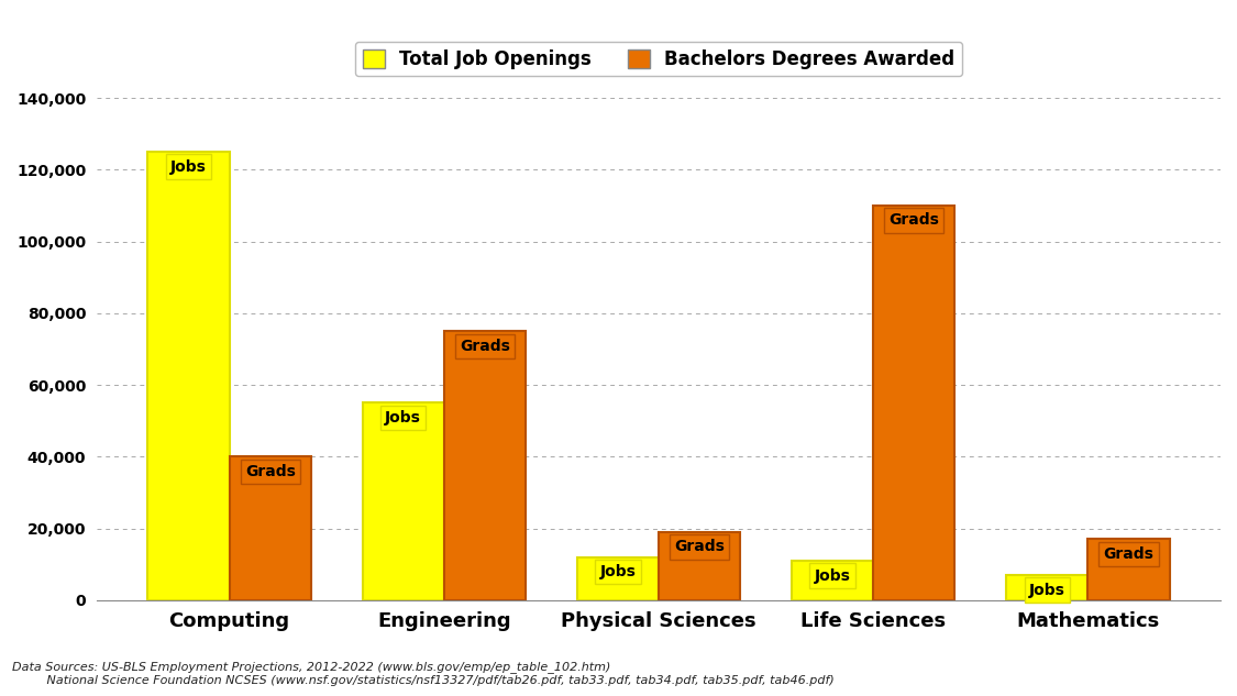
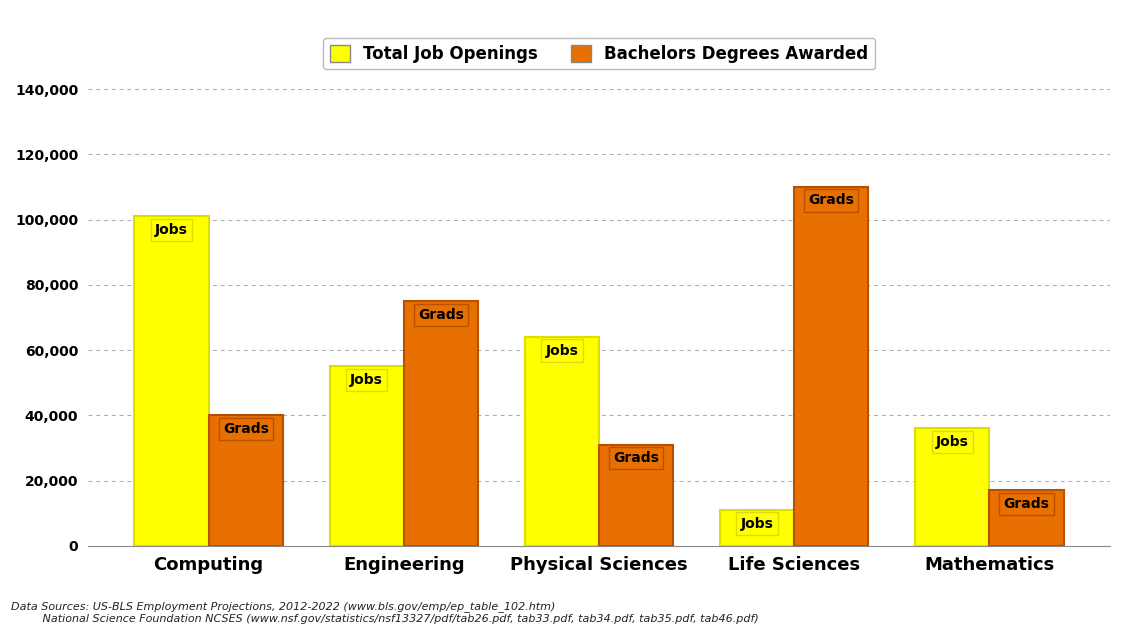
Total Job Openings/Computing: 125,000 -> 101,000
Total Job Openings/Physical Sciences: 12,000 -> 64,000
Bachelors Degrees Awarded/Physical Sciences: 19,000 -> 31,000
Total Job Openings/Mathematics: 7,000 -> 36,000
